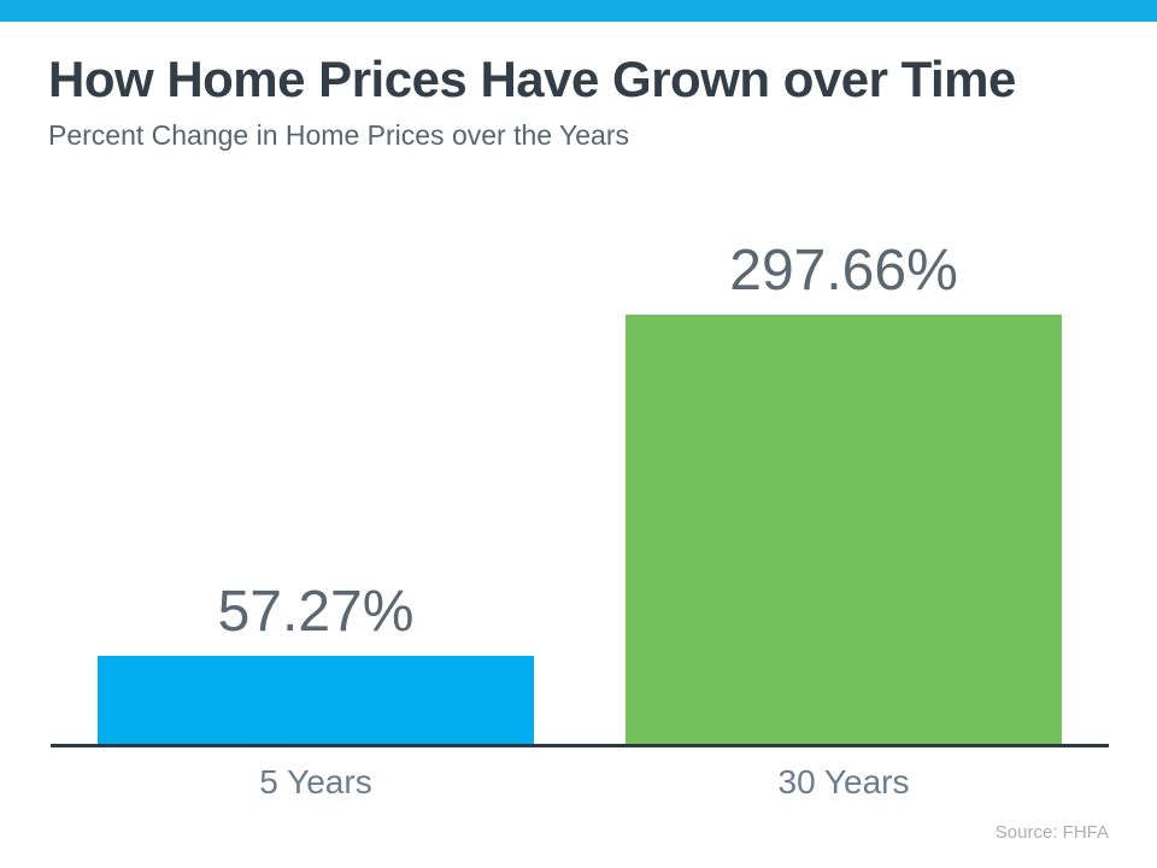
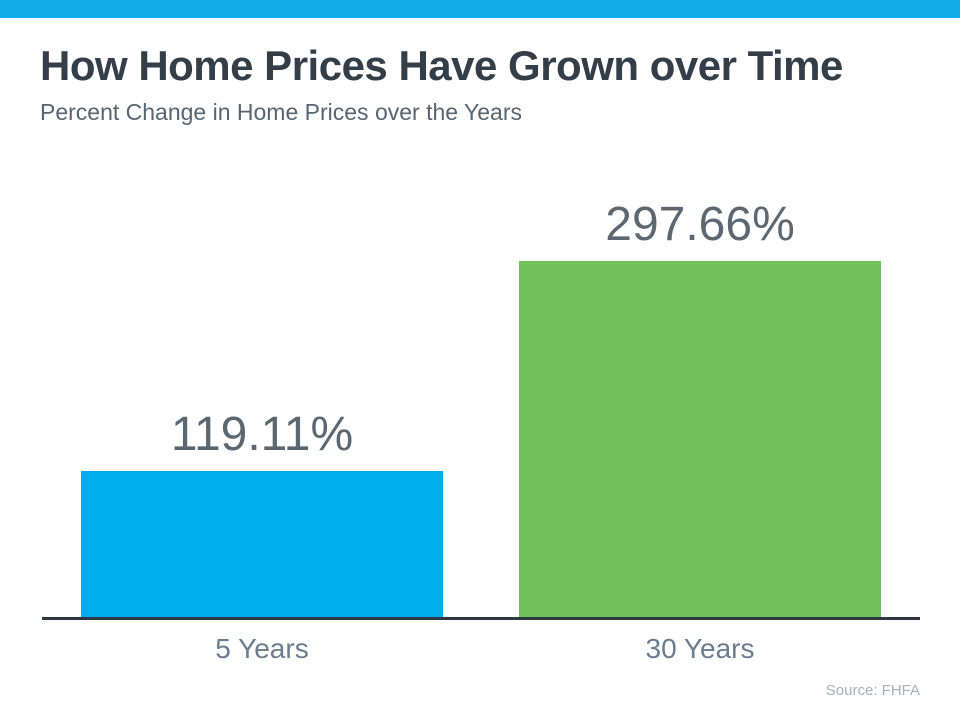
5 Years: 57.27% -> 119.11%
